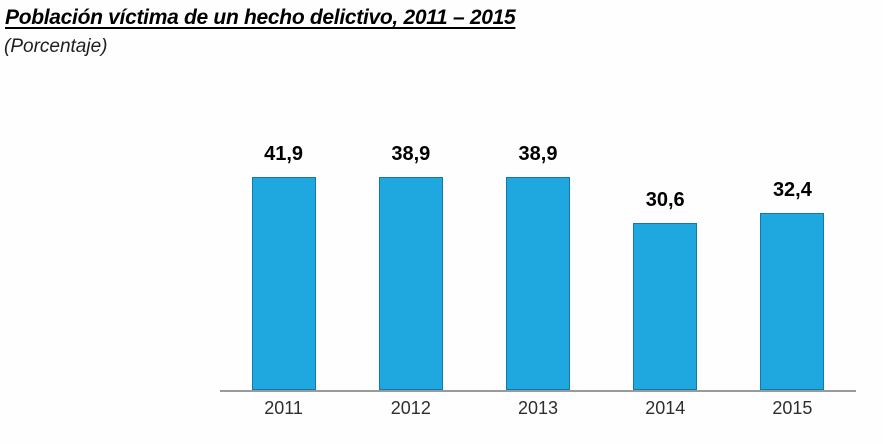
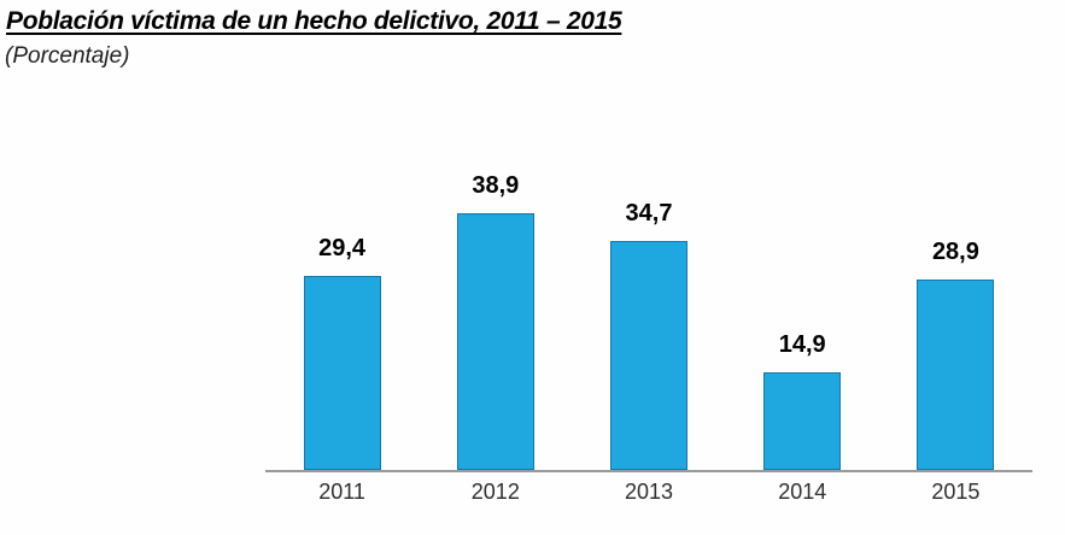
2011: 41,9 -> 29,4
2013: 38,9 -> 34,7
2014: 30,6 -> 14,9
2015: 32,4 -> 28,9
